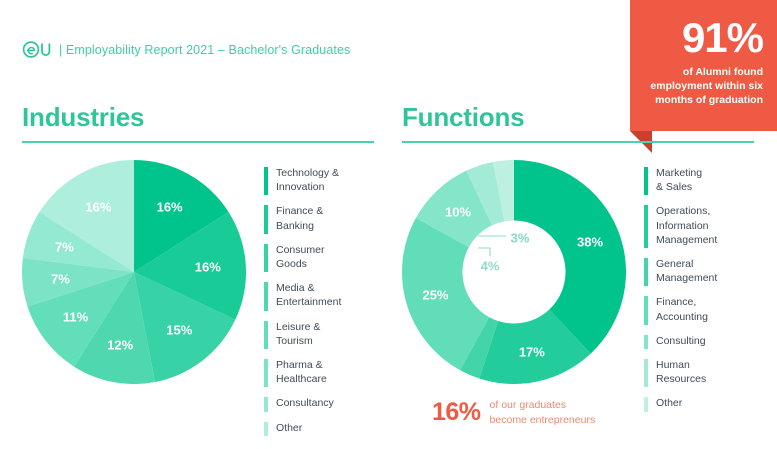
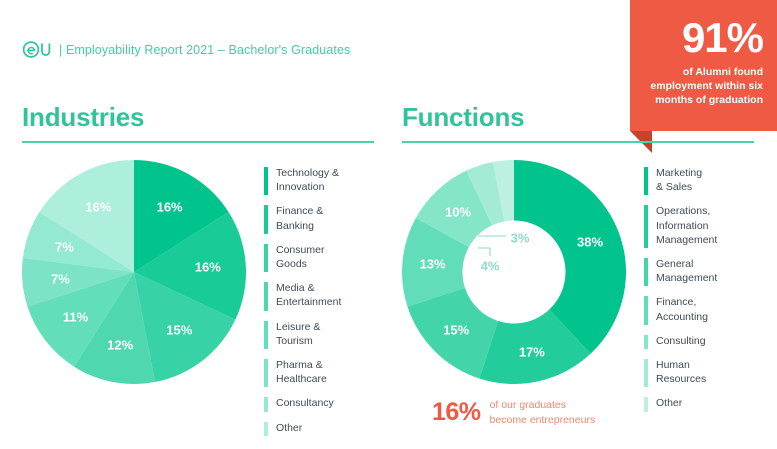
Functions/General Management: 3% -> 15%
Functions/Finance, Accounting: 25% -> 13%
